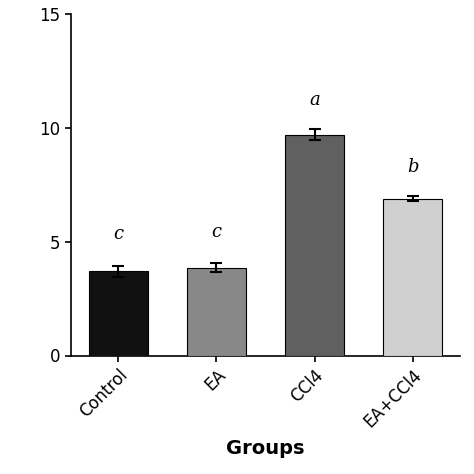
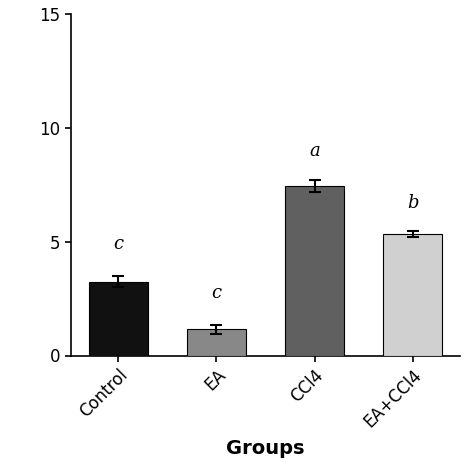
Control: 3.70 -> 3.25
EA: 3.85 -> 1.15
CCl4: 9.70 -> 7.45
EA+CCl4: 6.90 -> 5.35
